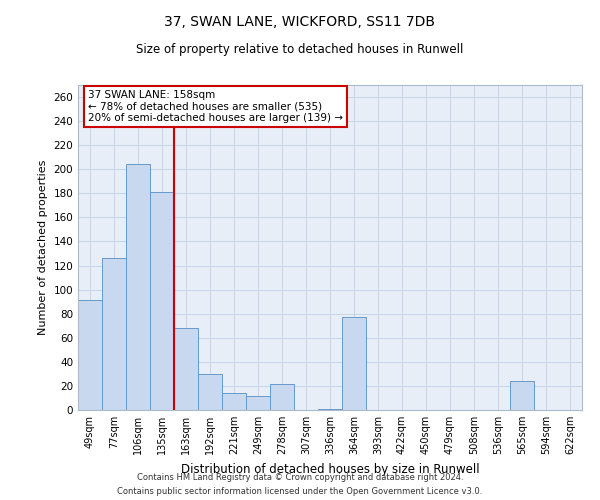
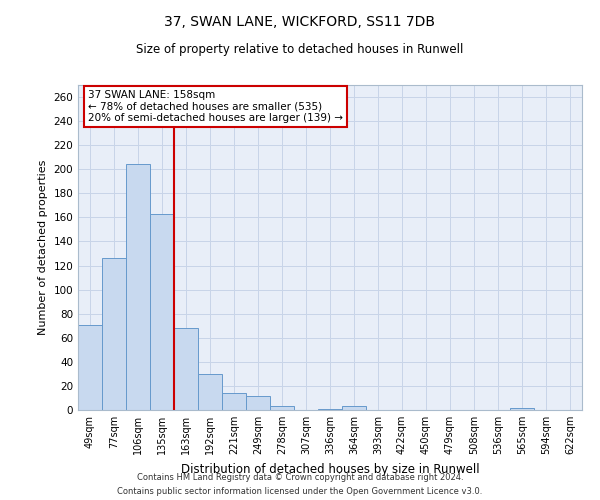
49sqm: 91 -> 71
135sqm: 181 -> 163
278sqm: 22 -> 3
364sqm: 77 -> 3
565sqm: 24 -> 2
